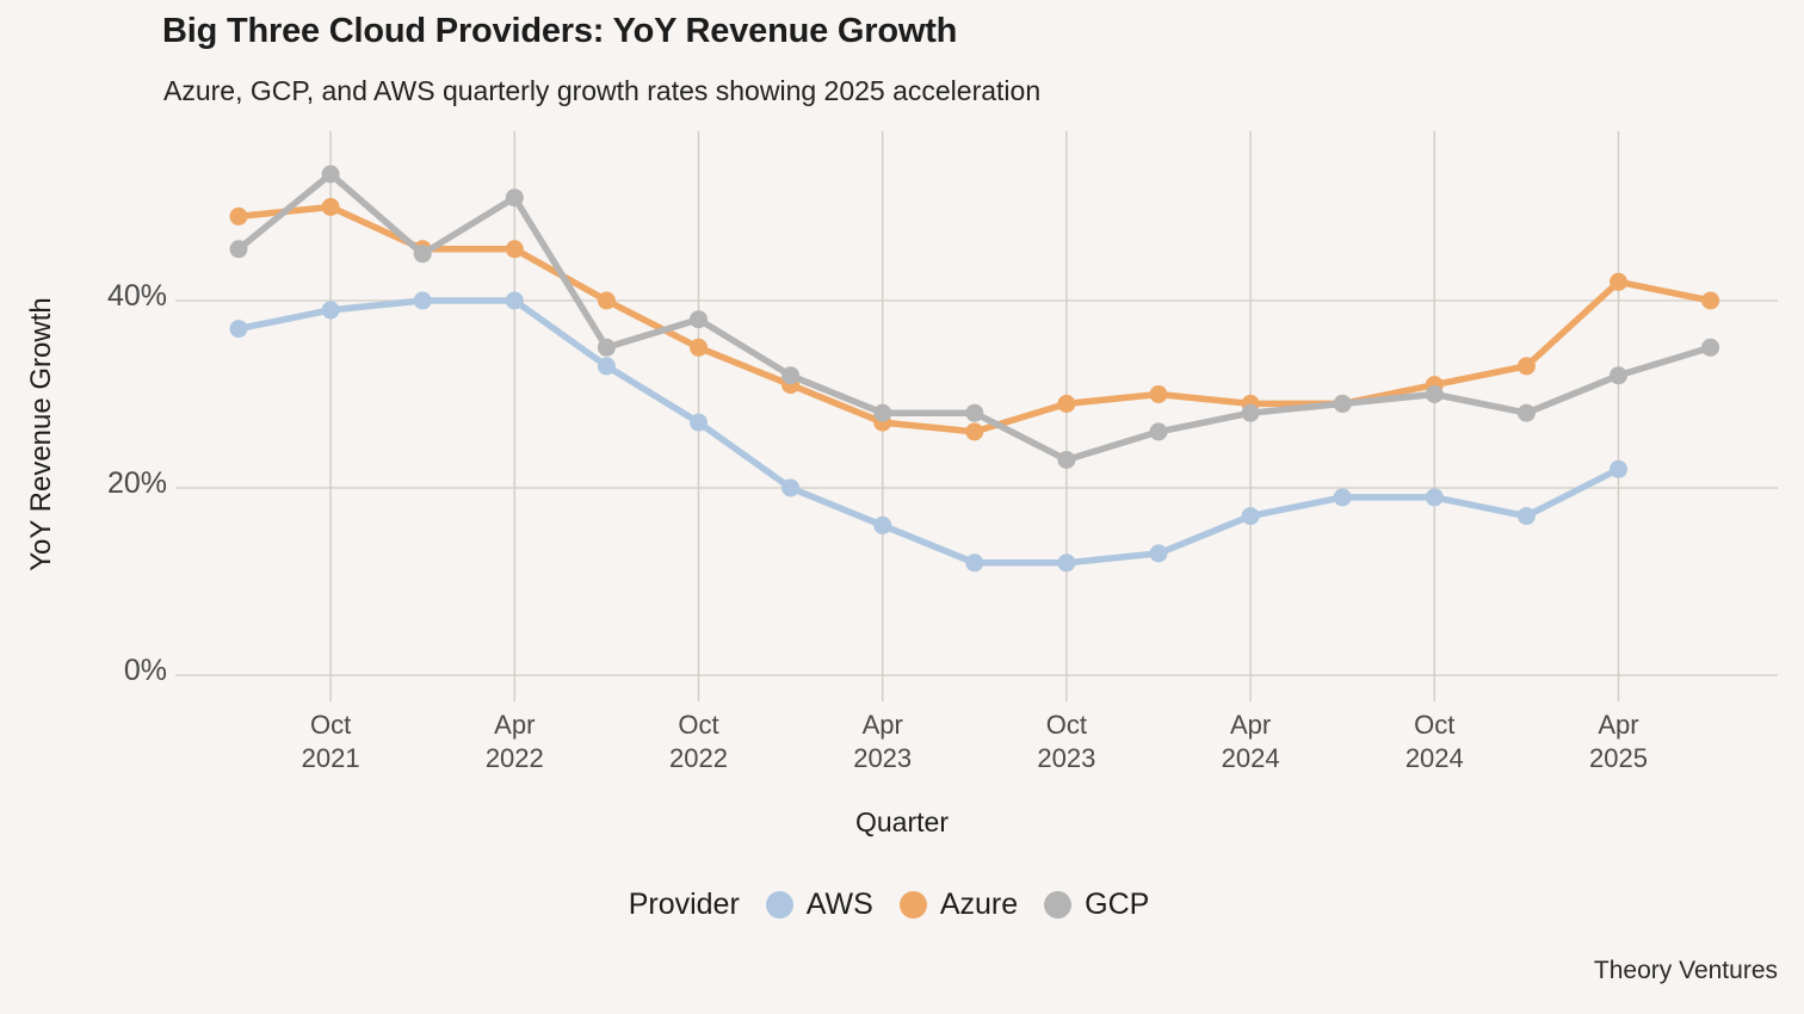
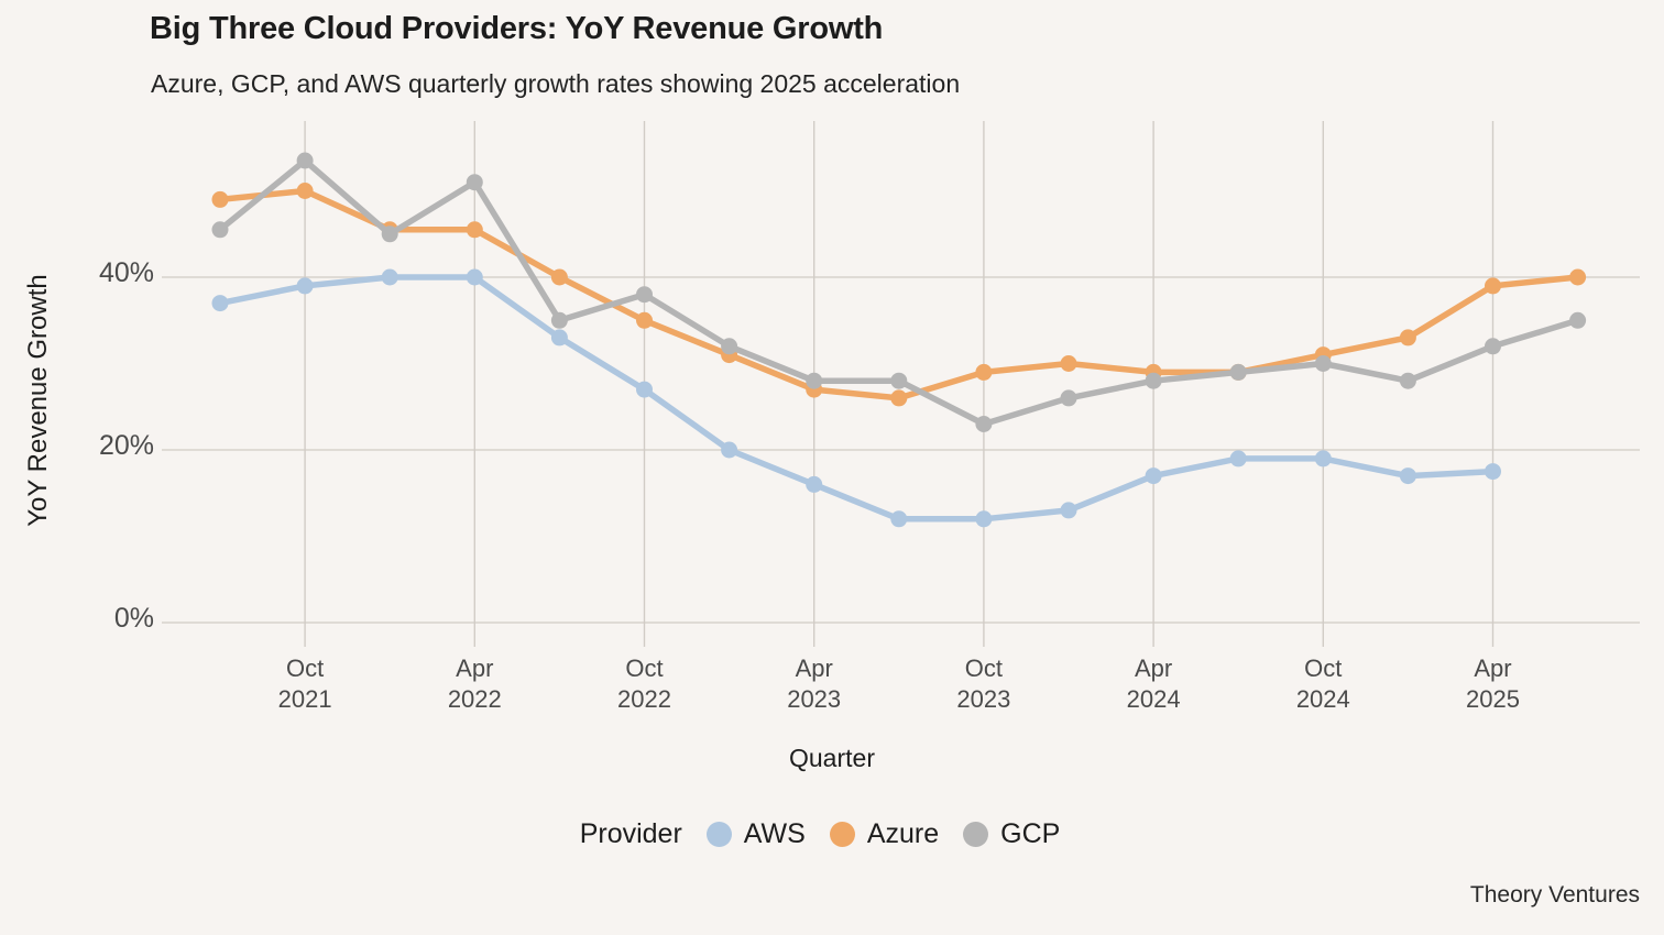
AWS/Apr 2025: 22% -> 18%
Azure/Apr 2025: 42% -> 39%
